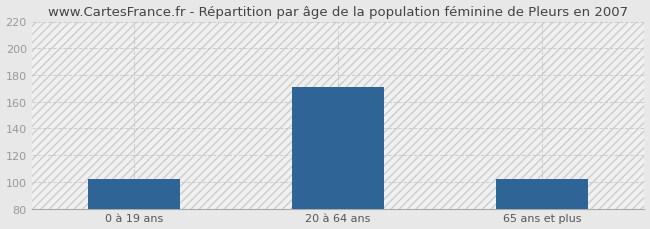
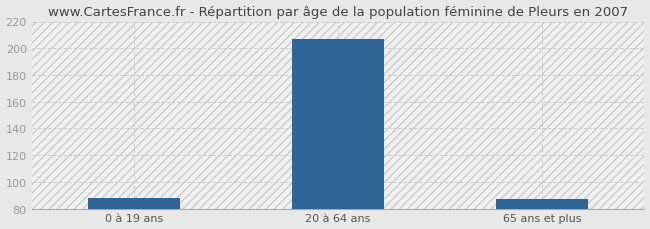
0 à 19 ans: 102 -> 88
20 à 64 ans: 171 -> 207
65 ans et plus: 102 -> 87
